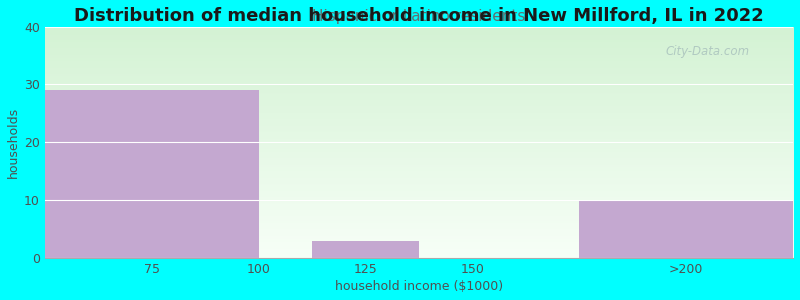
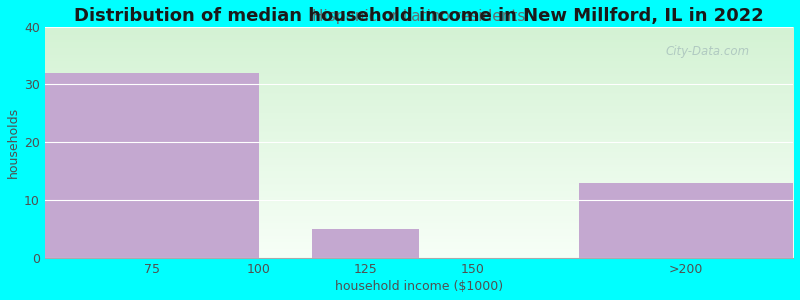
75: 29 -> 32
125: 3 -> 5
>200: 10 -> 13
